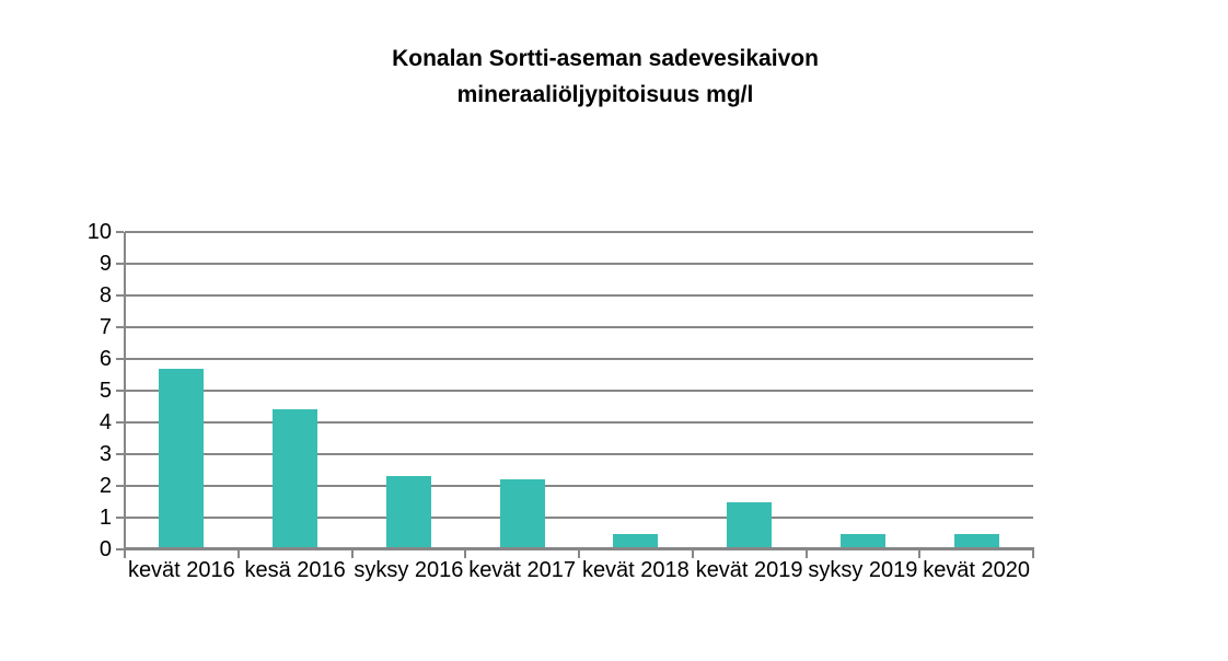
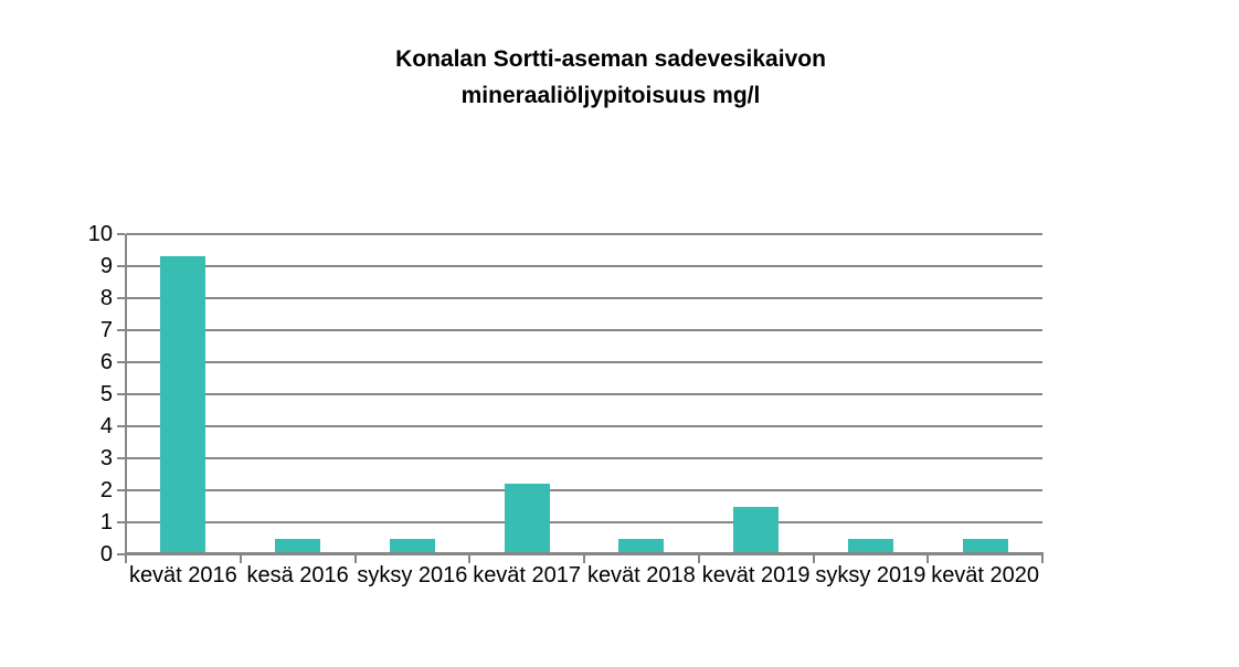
kevät 2016: 5.7 -> 9.3
kesä 2016: 4.4 -> 0.5
syksy 2016: 2.3 -> 0.5
